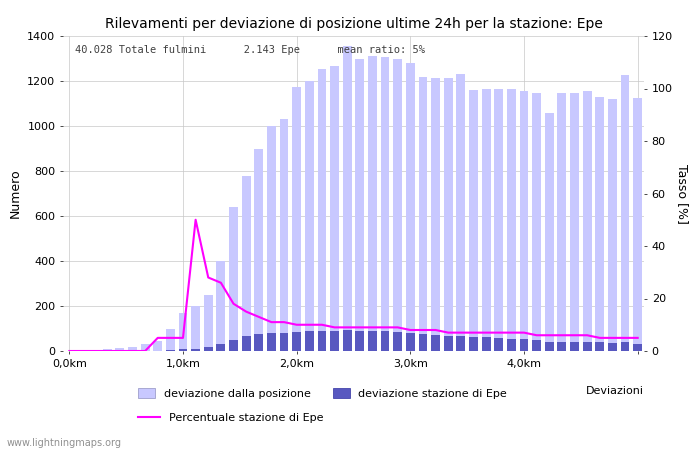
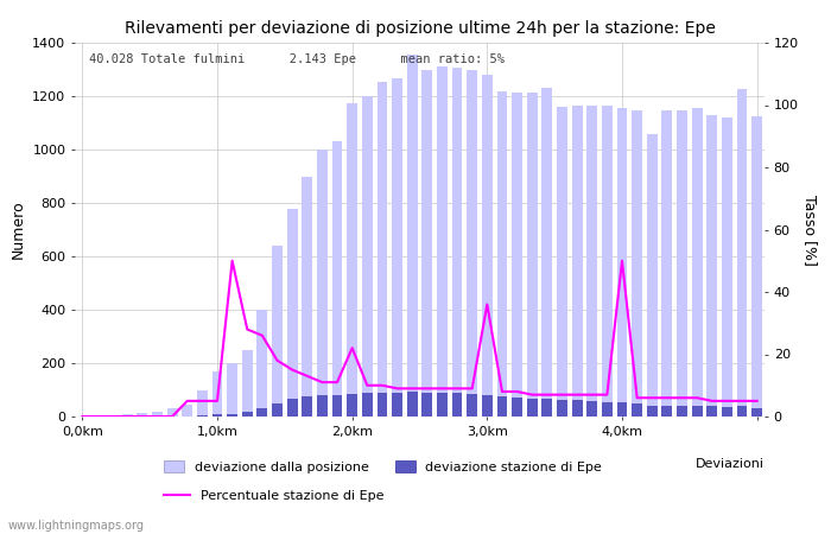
Percentuale stazione di Epe/2,0km: 10 -> 22
Percentuale stazione di Epe/3,0km: 8 -> 36
Percentuale stazione di Epe/4,0km: 7 -> 50
